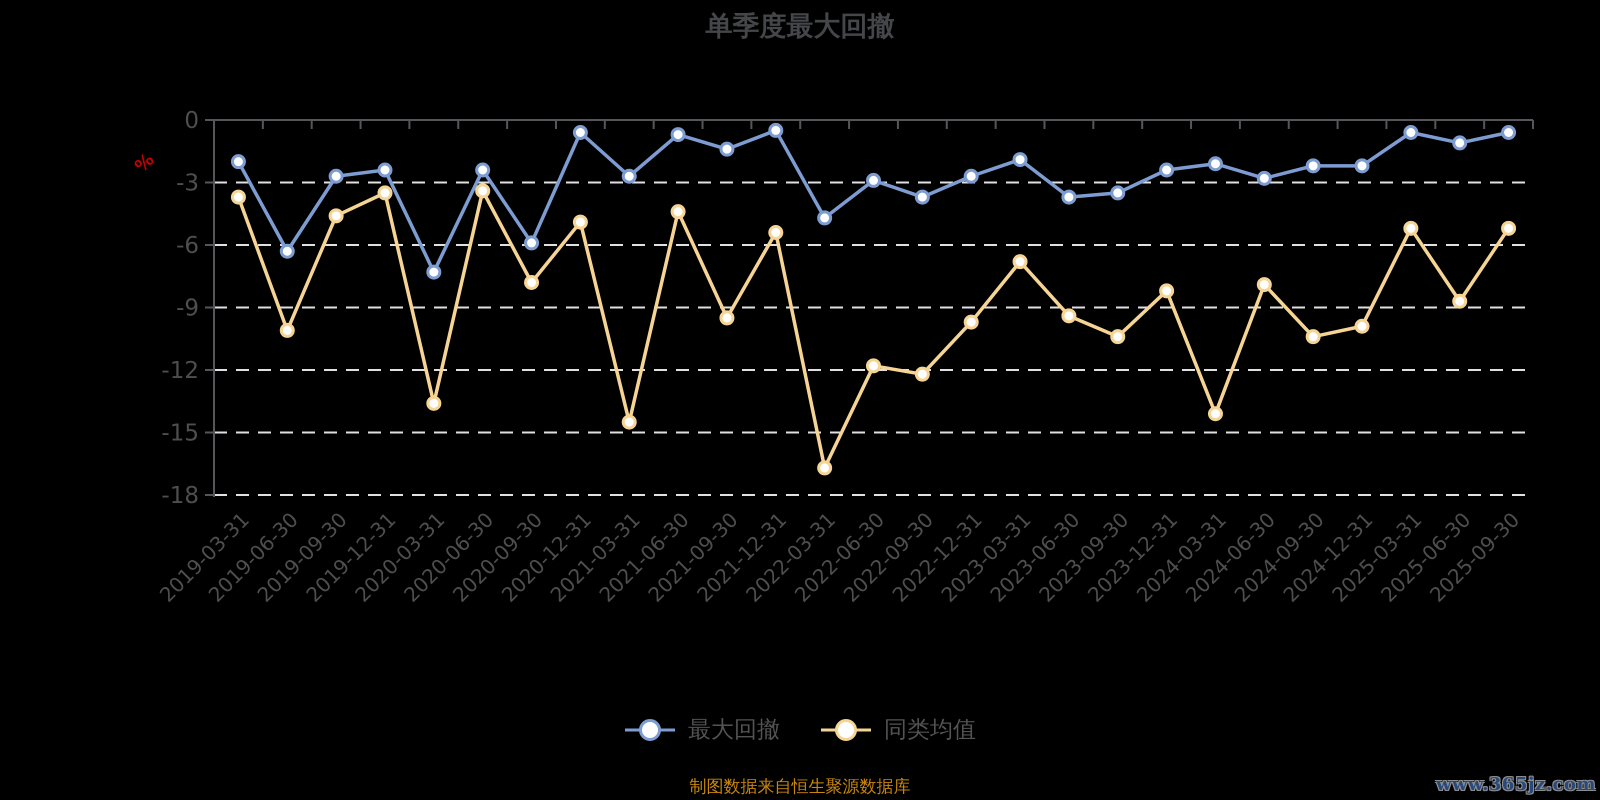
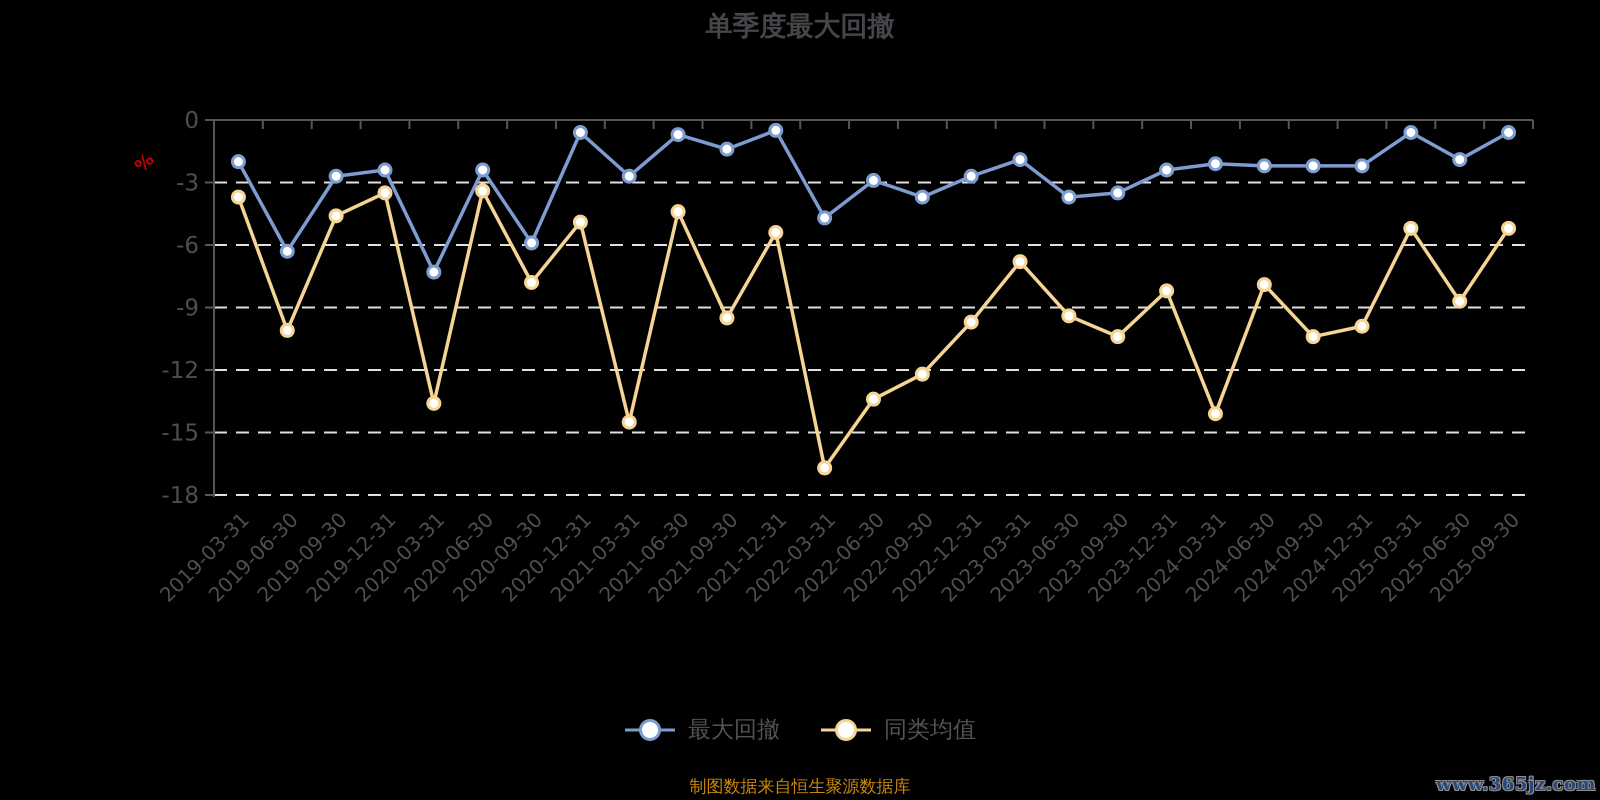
同类均值/2022-06-30: -11.8 -> -13.4
最大回撤/2024-06-30: -2.8 -> -2.2
最大回撤/2025-06-30: -1.1 -> -1.9
